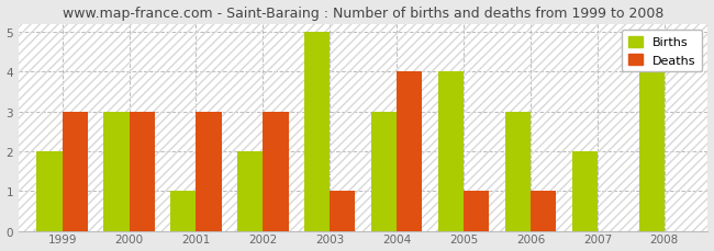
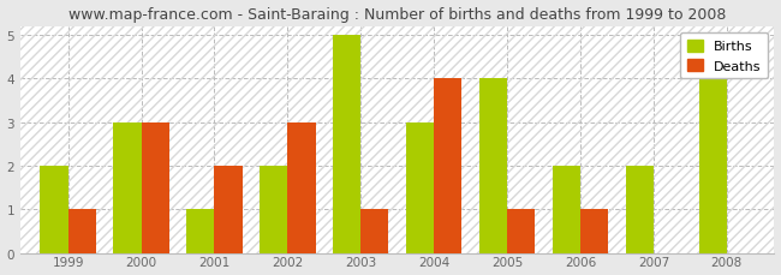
Deaths/1999: 3 -> 1
Deaths/2001: 3 -> 2
Births/2006: 3 -> 2
